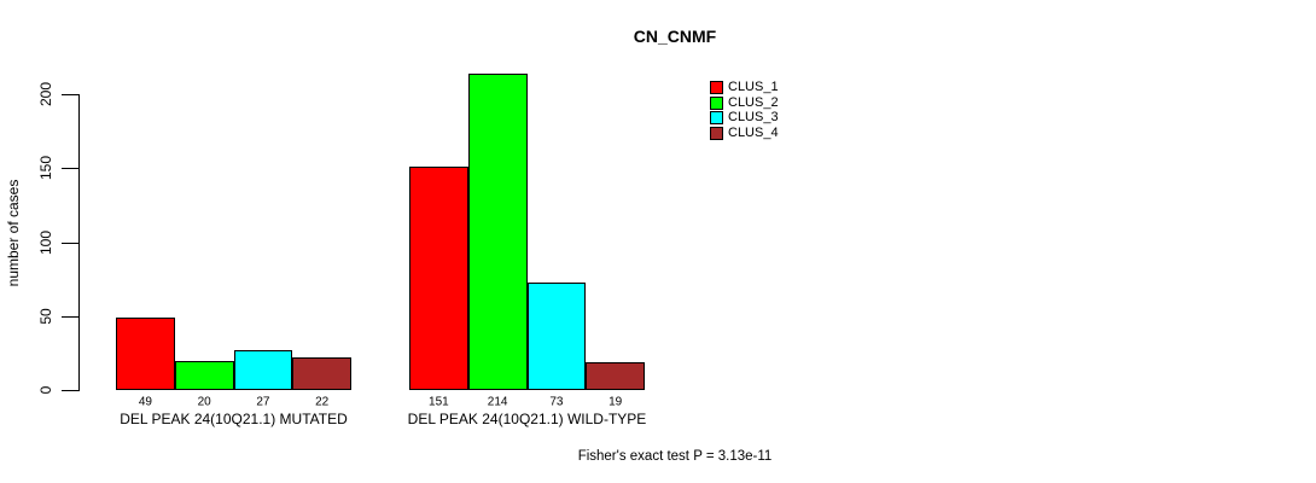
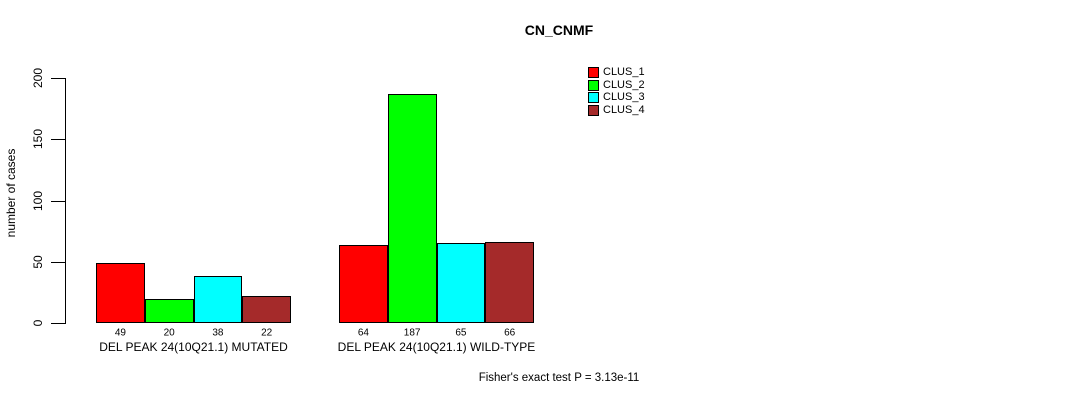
CLUS_3/DEL PEAK 24(10Q21.1) MUTATED: 27 -> 38
CLUS_1/DEL PEAK 24(10Q21.1) WILD-TYPE: 151 -> 64
CLUS_2/DEL PEAK 24(10Q21.1) WILD-TYPE: 214 -> 187
CLUS_3/DEL PEAK 24(10Q21.1) WILD-TYPE: 73 -> 65
CLUS_4/DEL PEAK 24(10Q21.1) WILD-TYPE: 19 -> 66
